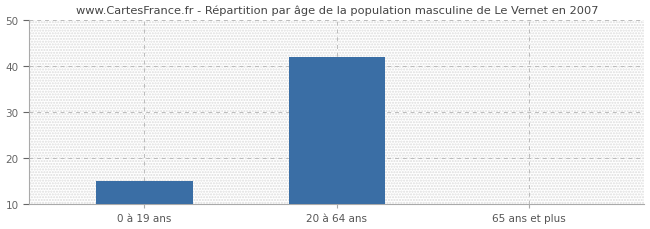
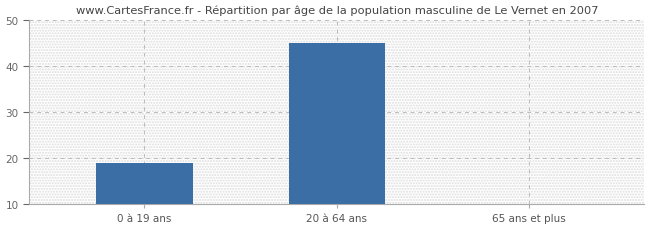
0 à 19 ans: 15.0 -> 19.0
20 à 64 ans: 42.0 -> 45.0
